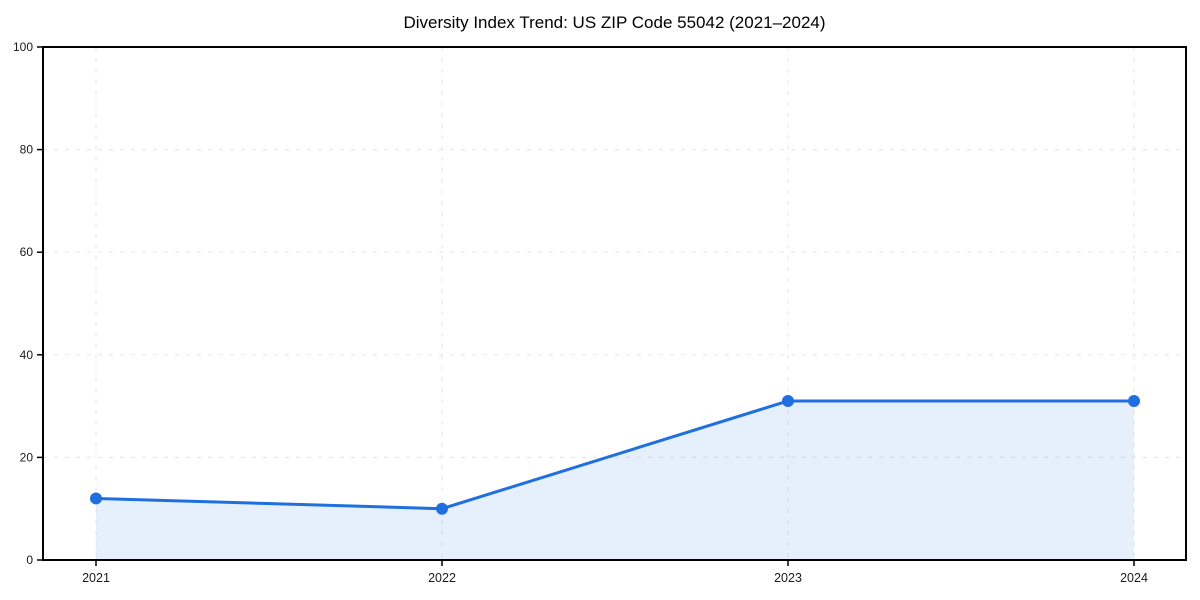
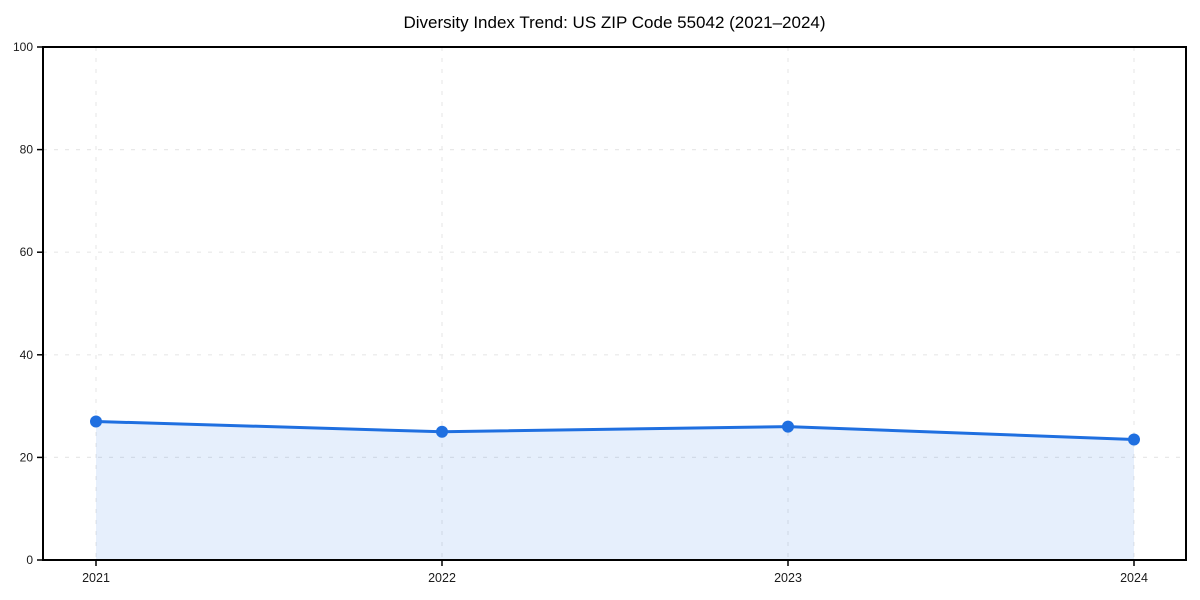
2021: 12 -> 27
2022: 10 -> 25
2023: 31 -> 26
2024: 31 -> 24
